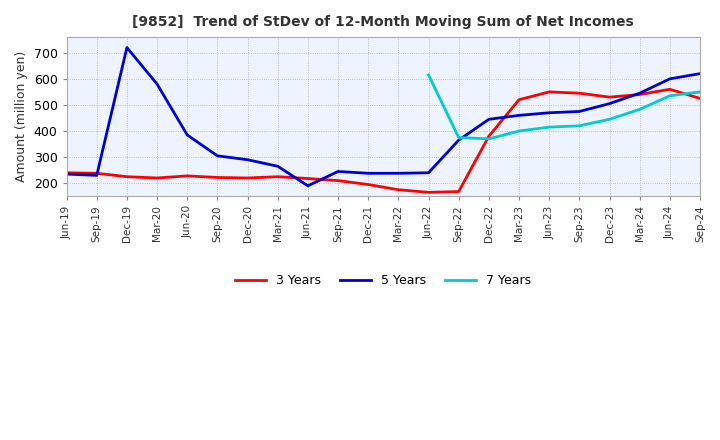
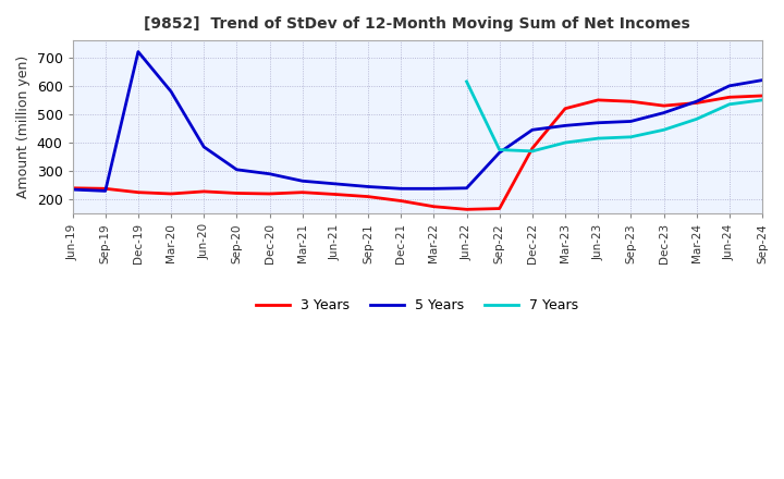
5 Years/Jun-21: 190 -> 255
3 Years/Sep-24: 525 -> 565
